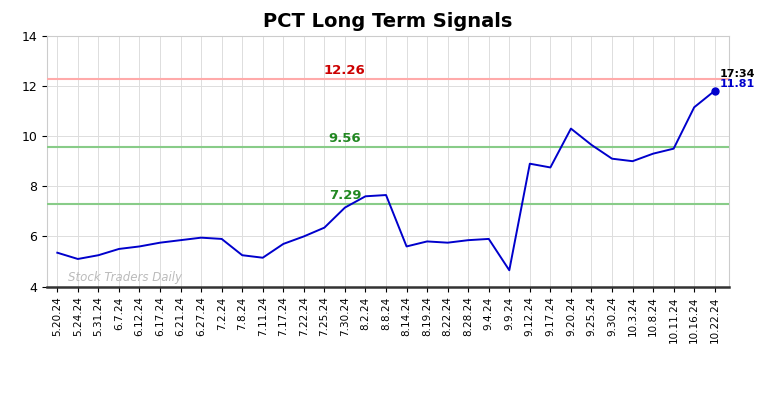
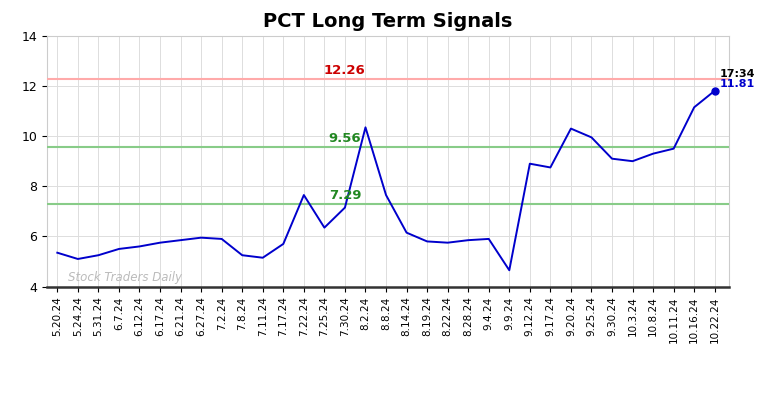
7.22.24: 6.00 -> 7.65
8.2.24: 7.60 -> 10.35
8.14.24: 5.60 -> 6.15
9.25.24: 9.65 -> 9.95
